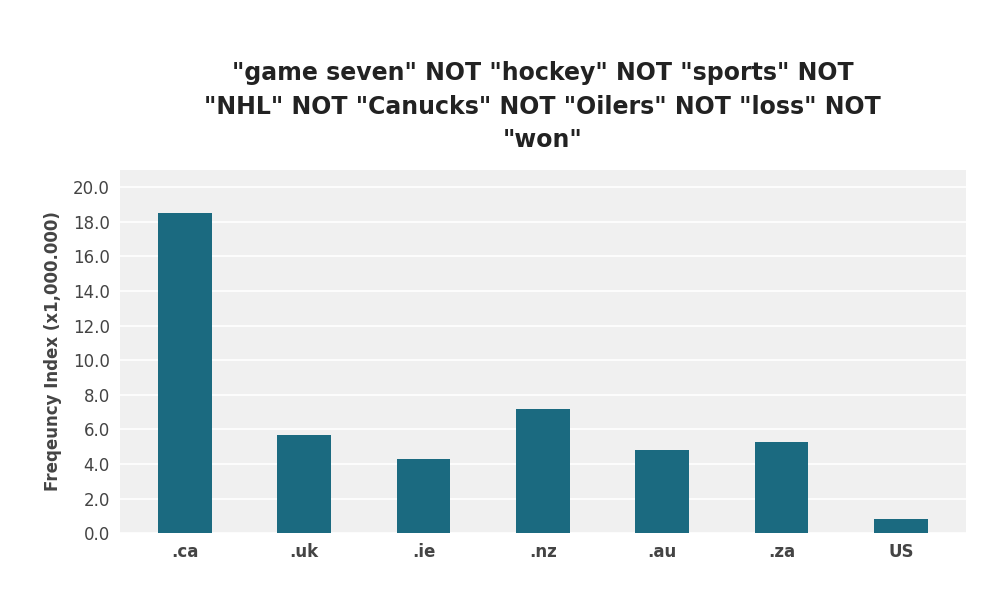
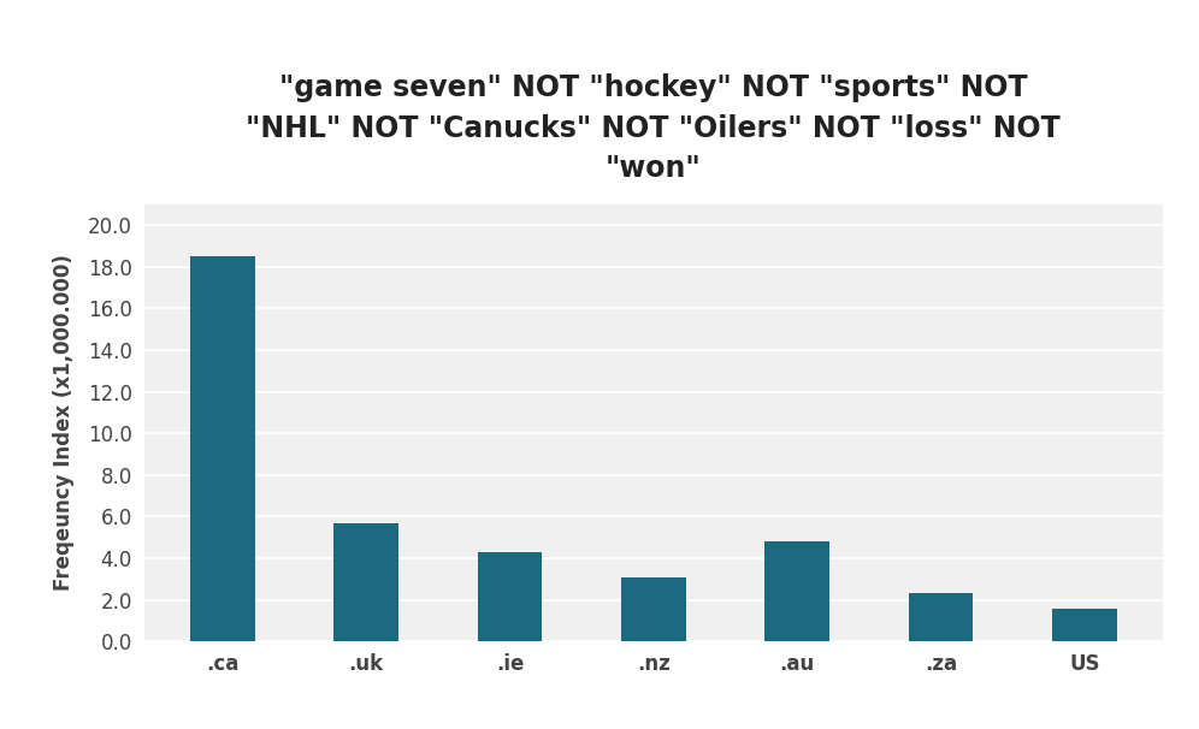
.nz: 7.2 -> 3.1
.za: 5.2 -> 2.3
US: 0.8 -> 1.6
